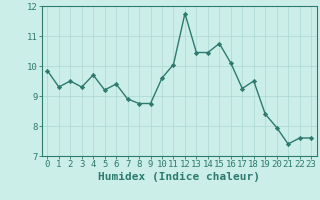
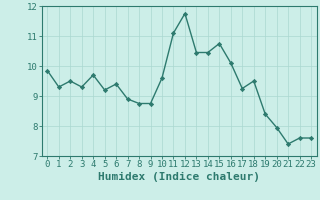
11: 10.05 -> 11.10
